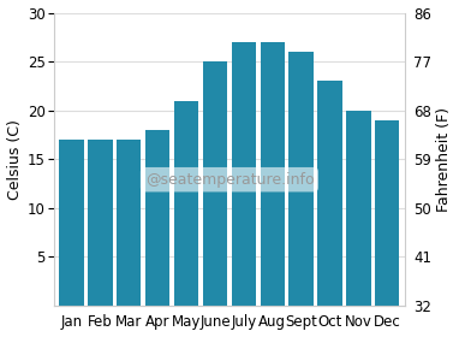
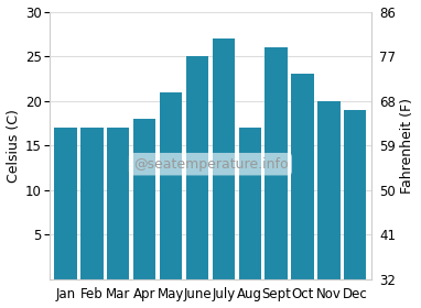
Aug: 27 -> 17
